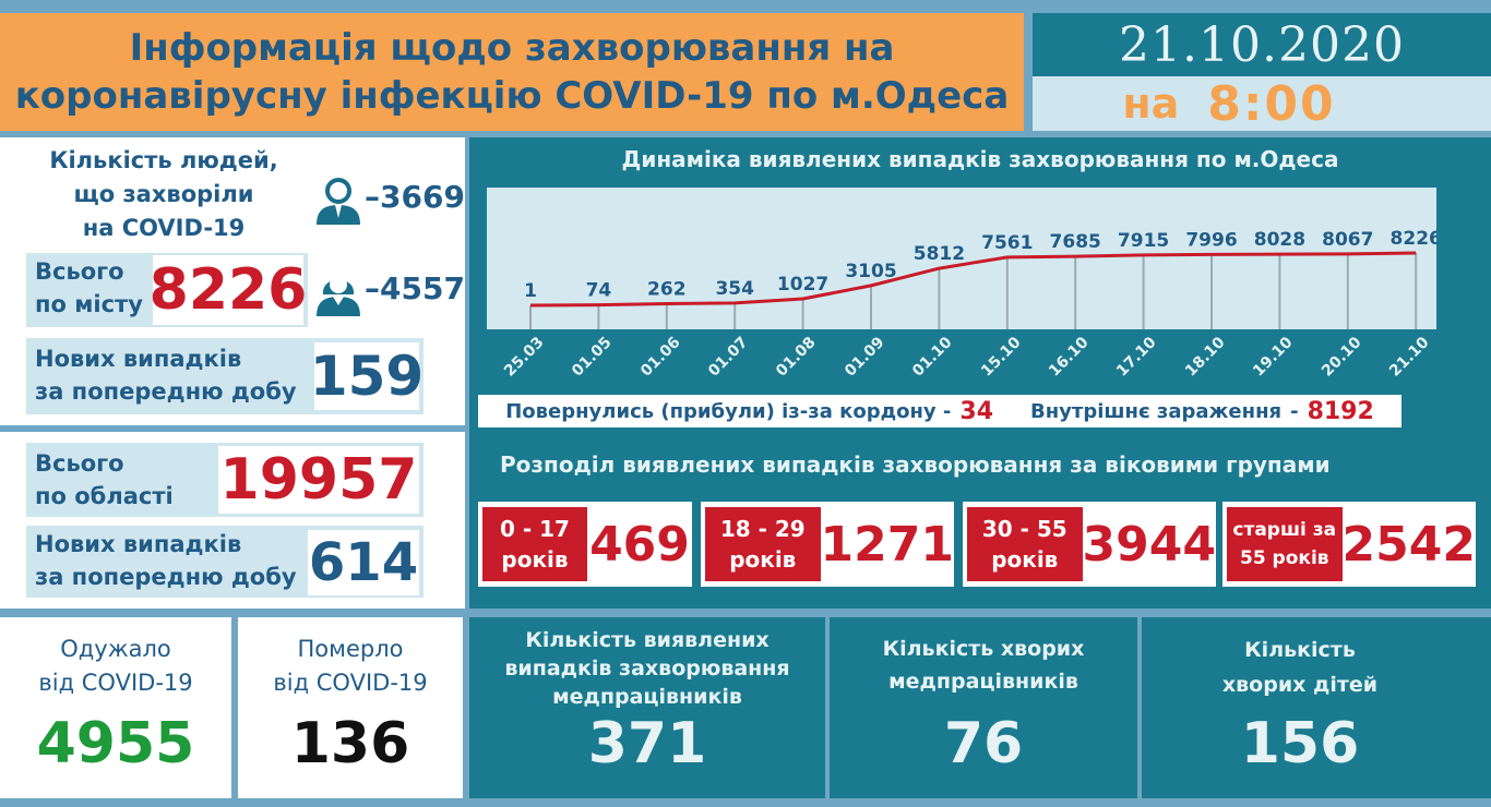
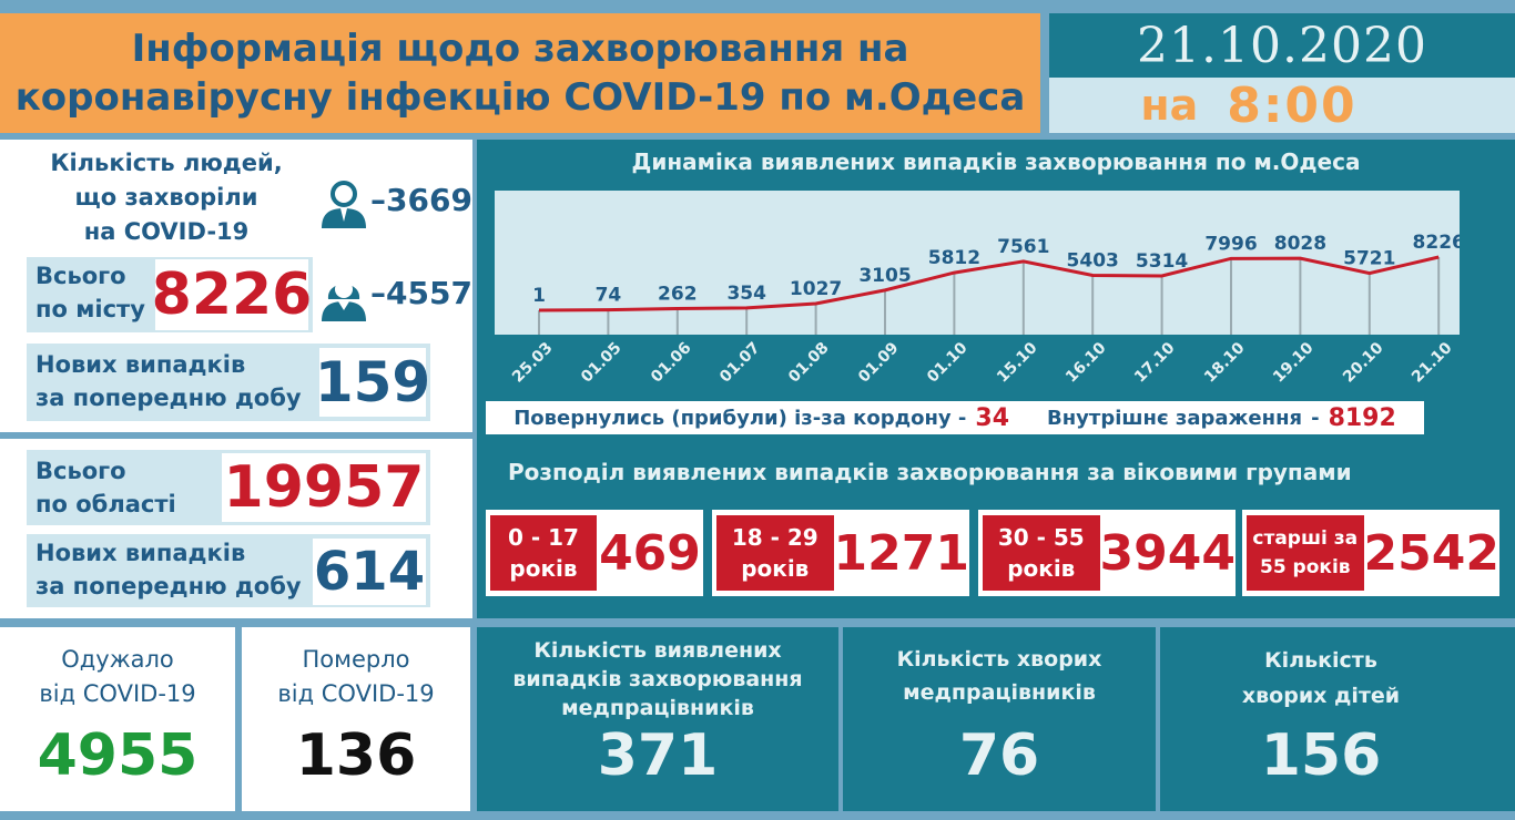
16.10: 7685 -> 5403
17.10: 7915 -> 5314
20.10: 8067 -> 5721
